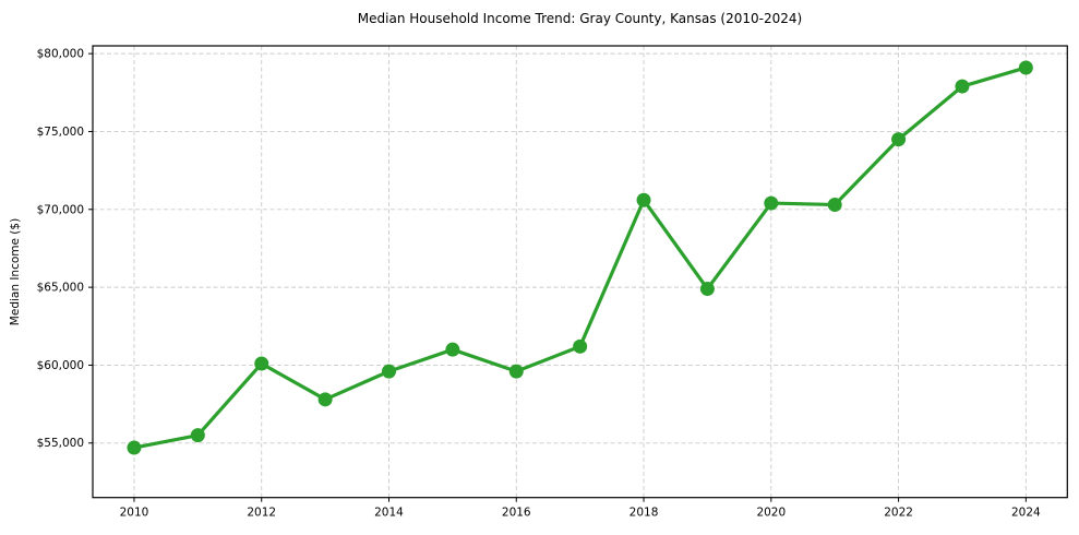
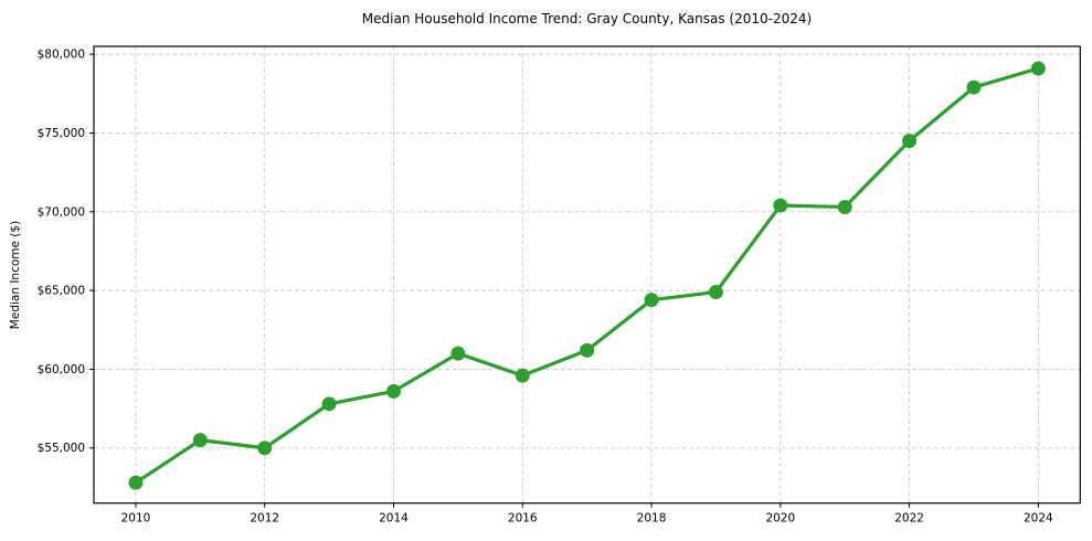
2010: $54700 -> $52800
2012: $60100 -> $55000
2014: $59600 -> $58600
2018: $70600 -> $64400
